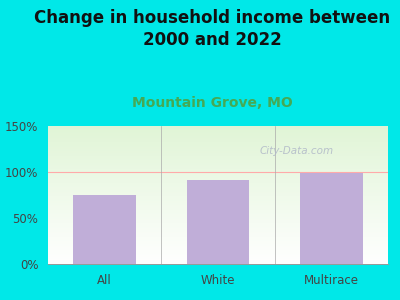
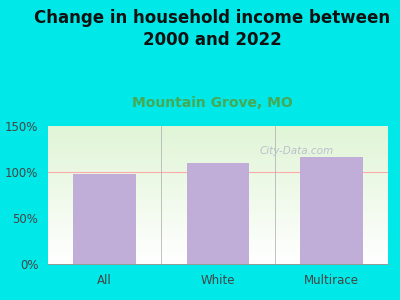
All: 75% -> 98%
White: 91% -> 110%
Multirace: 99% -> 116%
